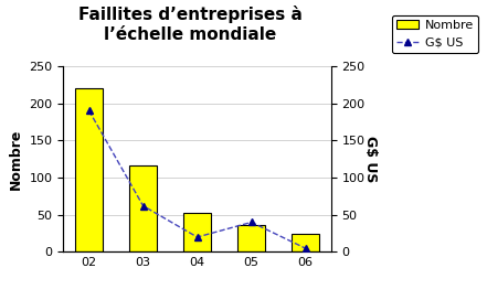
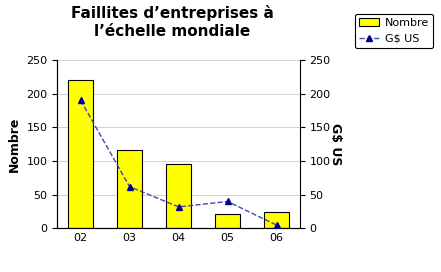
Nombre/04: 52 -> 96
G$ US/04: 20 -> 32
Nombre/05: 37 -> 22
